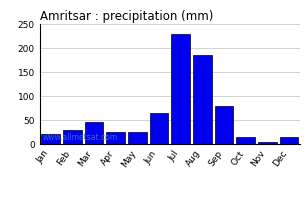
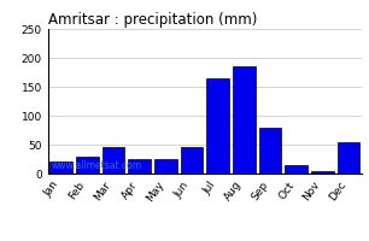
Jun: 65 -> 45
Jul: 230 -> 165
Dec: 15 -> 55
